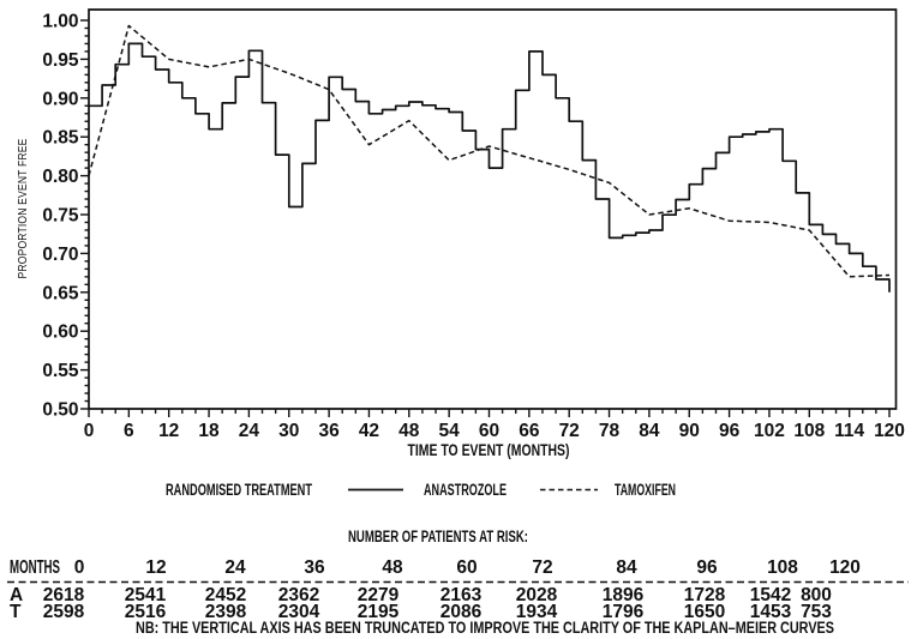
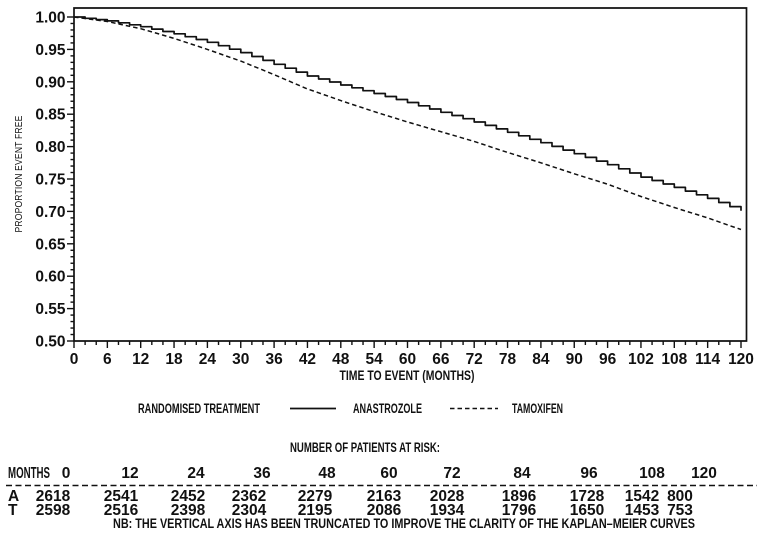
ANASTROZOLE/0: 0.89 -> 1.00
TAMOXIFEN/0: 0.80 -> 1.00
ANASTROZOLE/6: 0.97 -> 0.99
ANASTROZOLE/12: 0.92 -> 0.98
TAMOXIFEN/12: 0.95 -> 0.98
ANASTROZOLE/18: 0.86 -> 0.97
TAMOXIFEN/18: 0.94 -> 0.97
ANASTROZOLE/30: 0.76 -> 0.94
ANASTROZOLE/42: 0.88 -> 0.91
TAMOXIFEN/42: 0.84 -> 0.89
TAMOXIFEN/54: 0.82 -> 0.85
ANASTROZOLE/60: 0.81 -> 0.87
ANASTROZOLE/66: 0.96 -> 0.85
ANASTROZOLE/72: 0.87 -> 0.84
ANASTROZOLE/78: 0.72 -> 0.82
ANASTROZOLE/84: 0.73 -> 0.81
TAMOXIFEN/84: 0.75 -> 0.78
ANASTROZOLE/96: 0.85 -> 0.77
ANASTROZOLE/102: 0.86 -> 0.75
TAMOXIFEN/102: 0.74 -> 0.72
TAMOXIFEN/108: 0.73 -> 0.71
ANASTROZOLE/114: 0.70 -> 0.72
TAMOXIFEN/114: 0.67 -> 0.69
ANASTROZOLE/120: 0.65 -> 0.70
